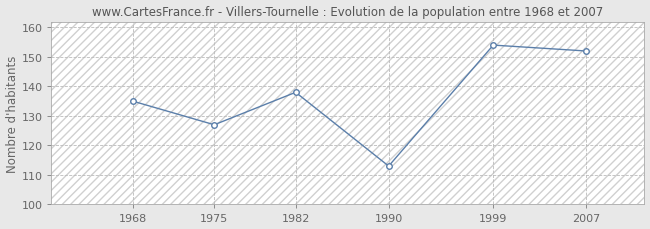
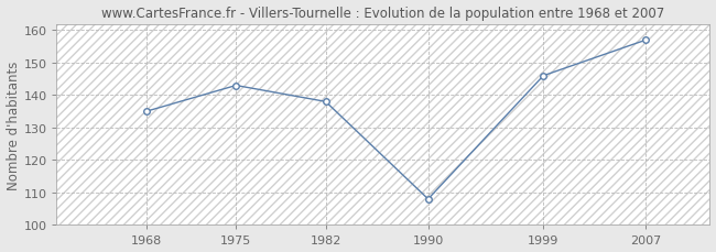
1975: 127 -> 143
1990: 113 -> 108
1999: 154 -> 146
2007: 152 -> 157
